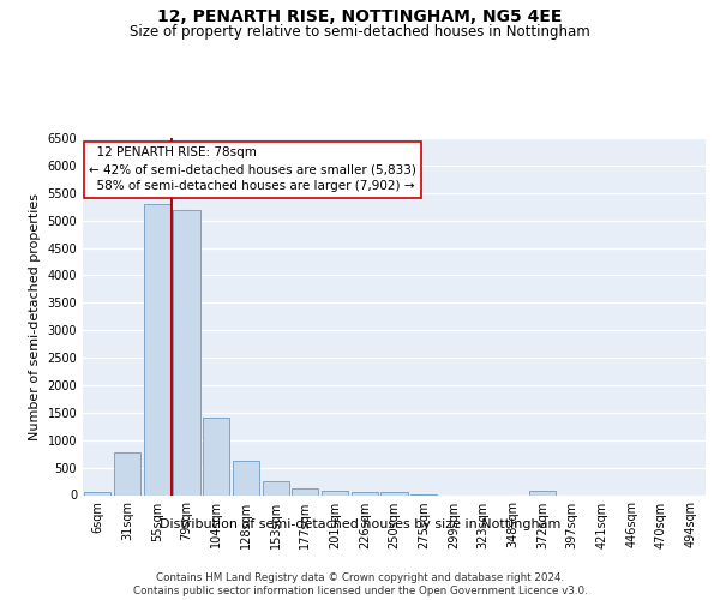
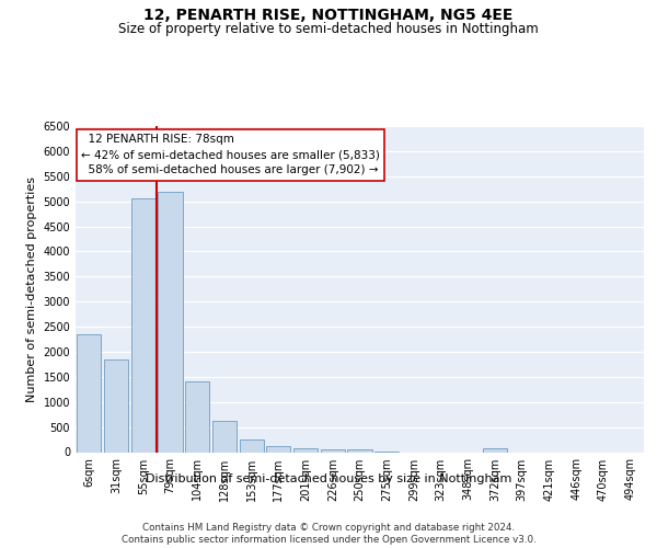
6sqm: 50 -> 2350
31sqm: 780 -> 1850
55sqm: 5300 -> 5050
